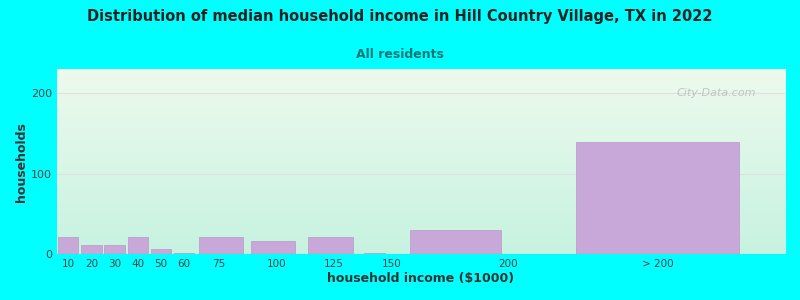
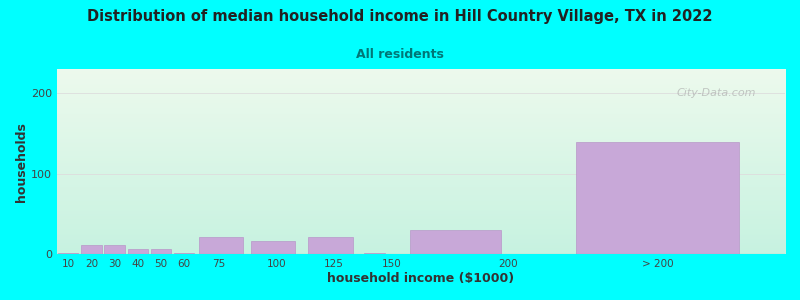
10: 22 -> 2
40: 22 -> 7
